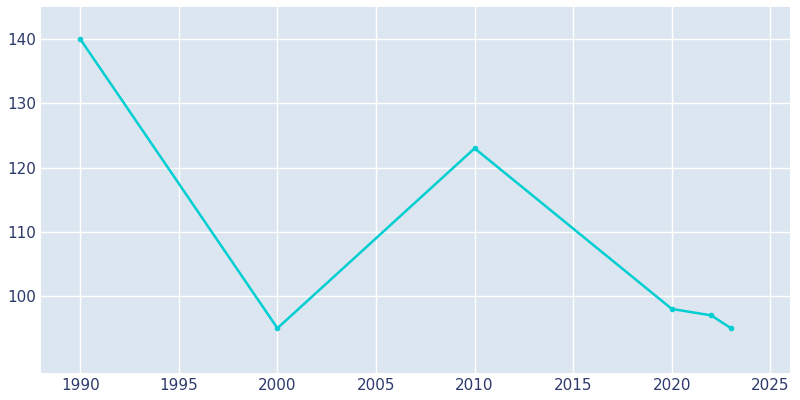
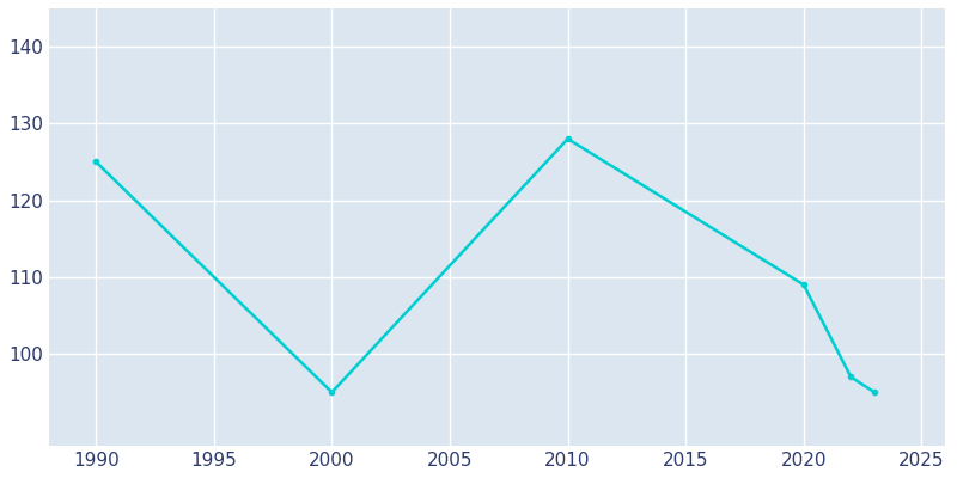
1990: 140 -> 125
2010: 123 -> 128
2020: 98 -> 109
